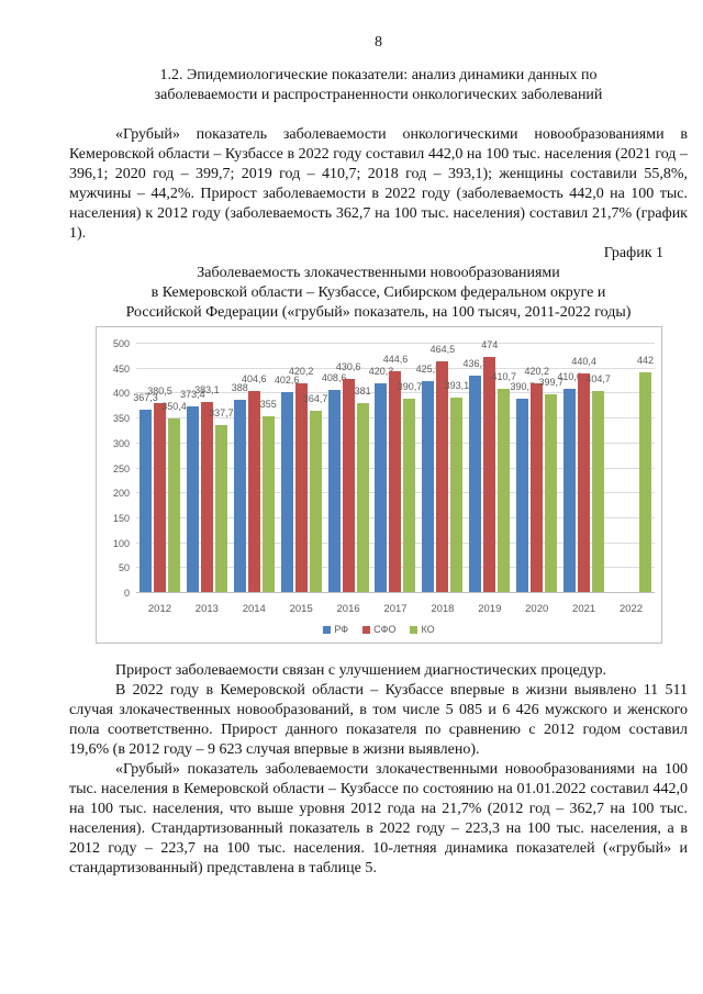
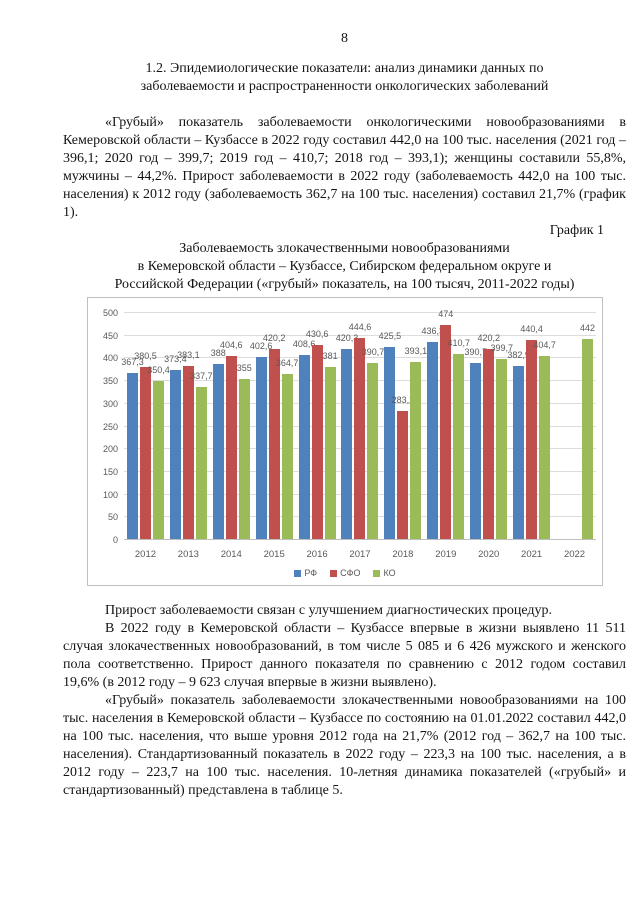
СФО/2018: 464,5 -> 283,2
РФ/2021: 410,6 -> 382,9
